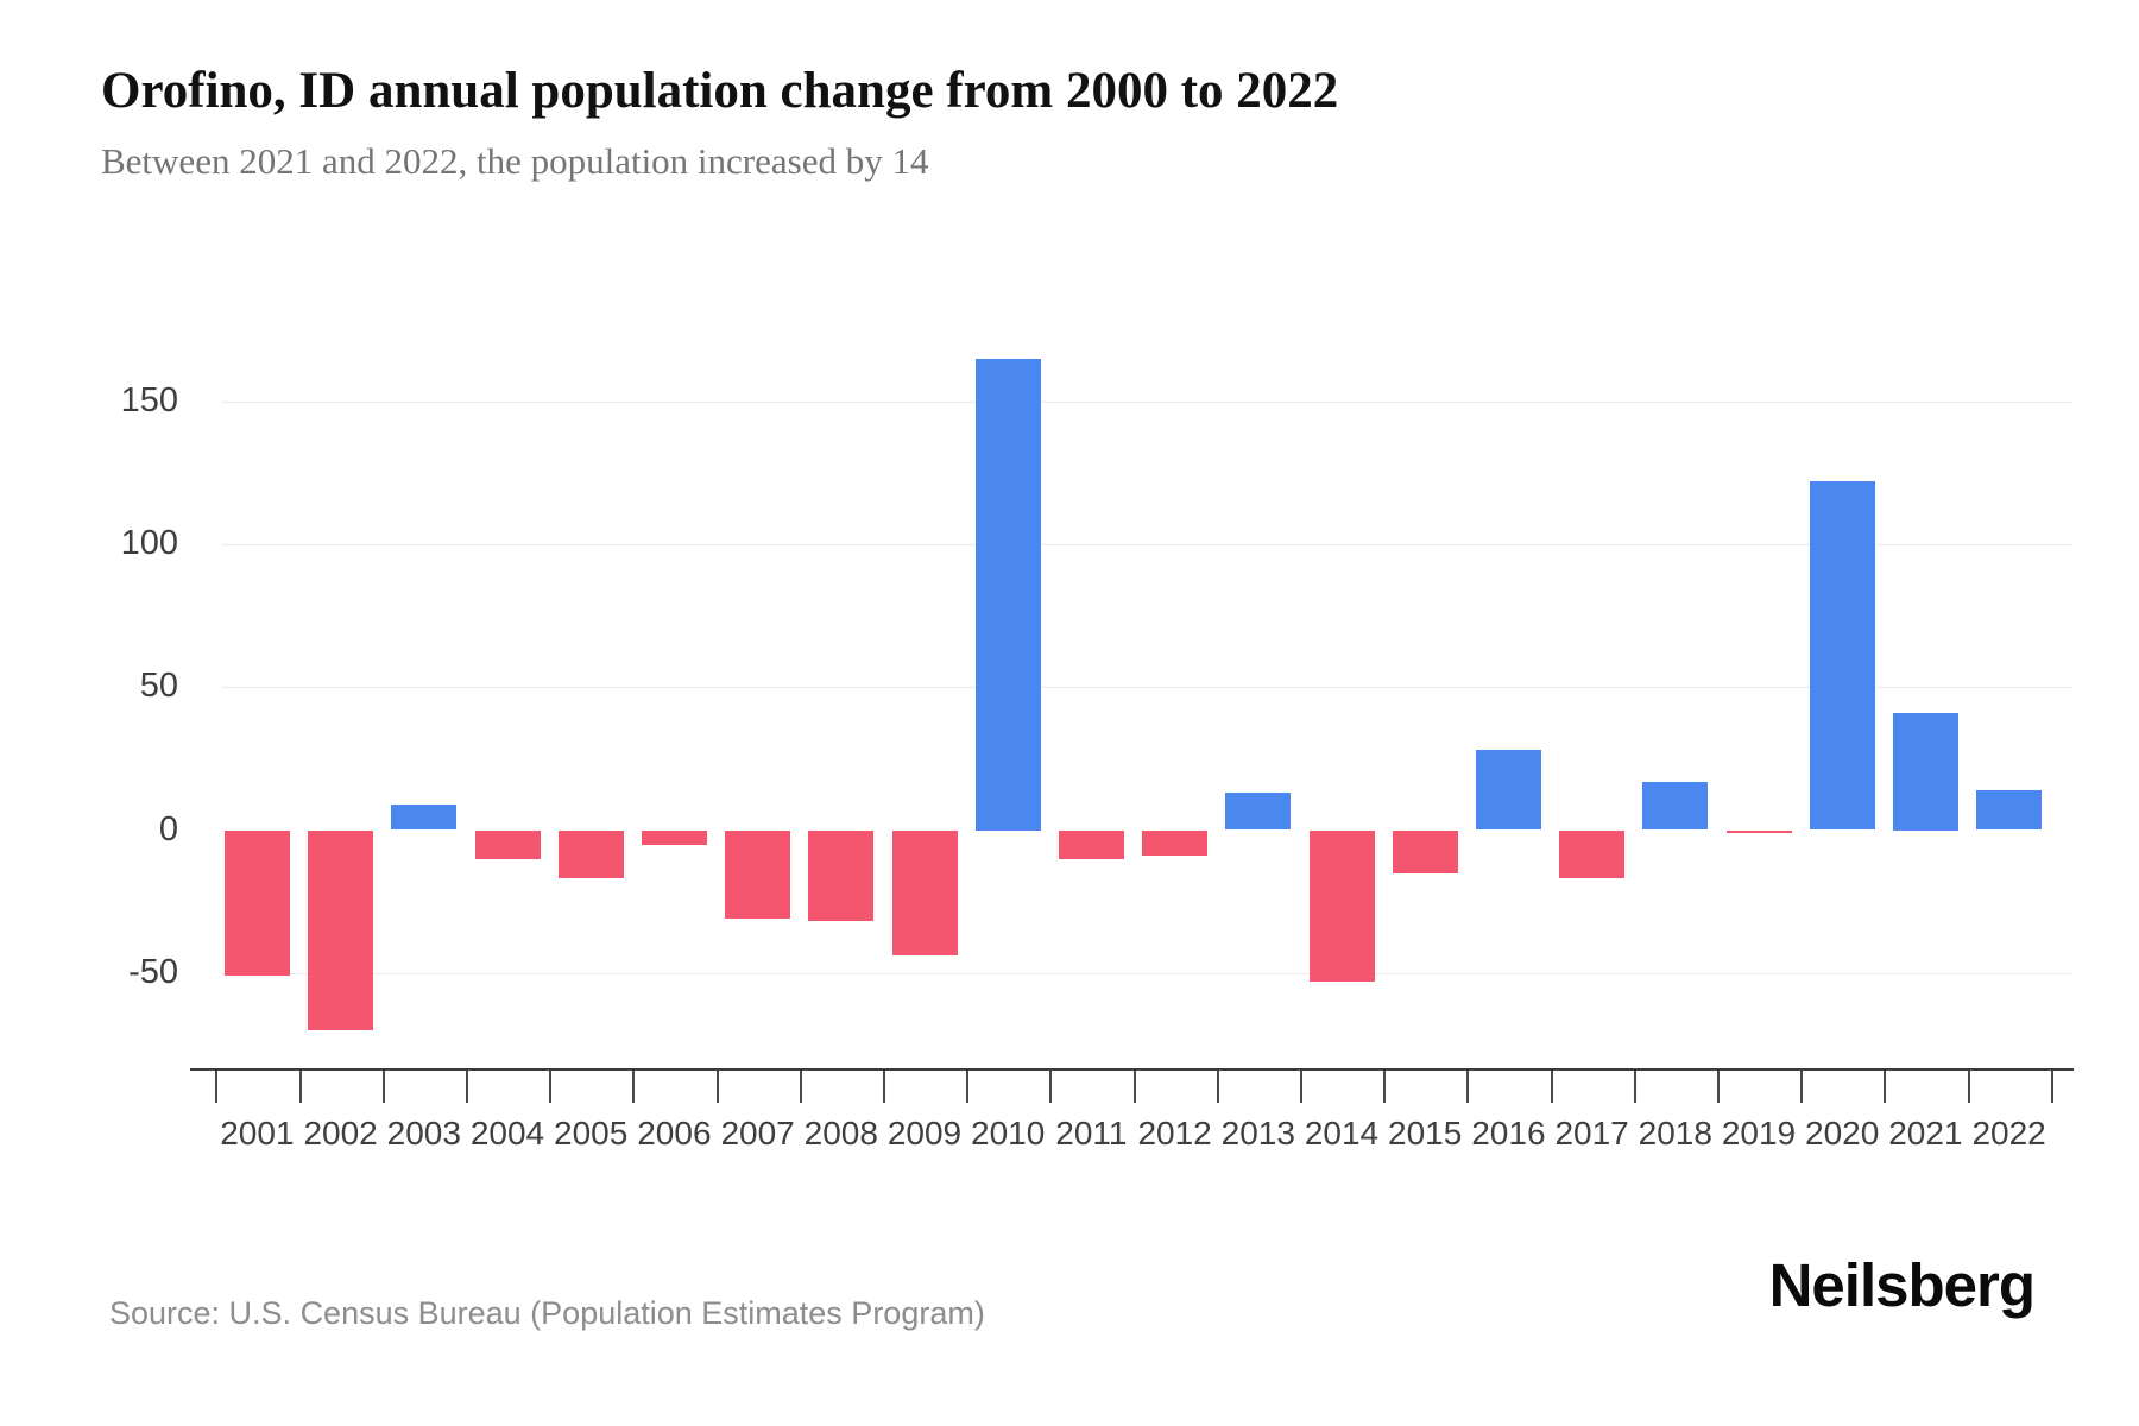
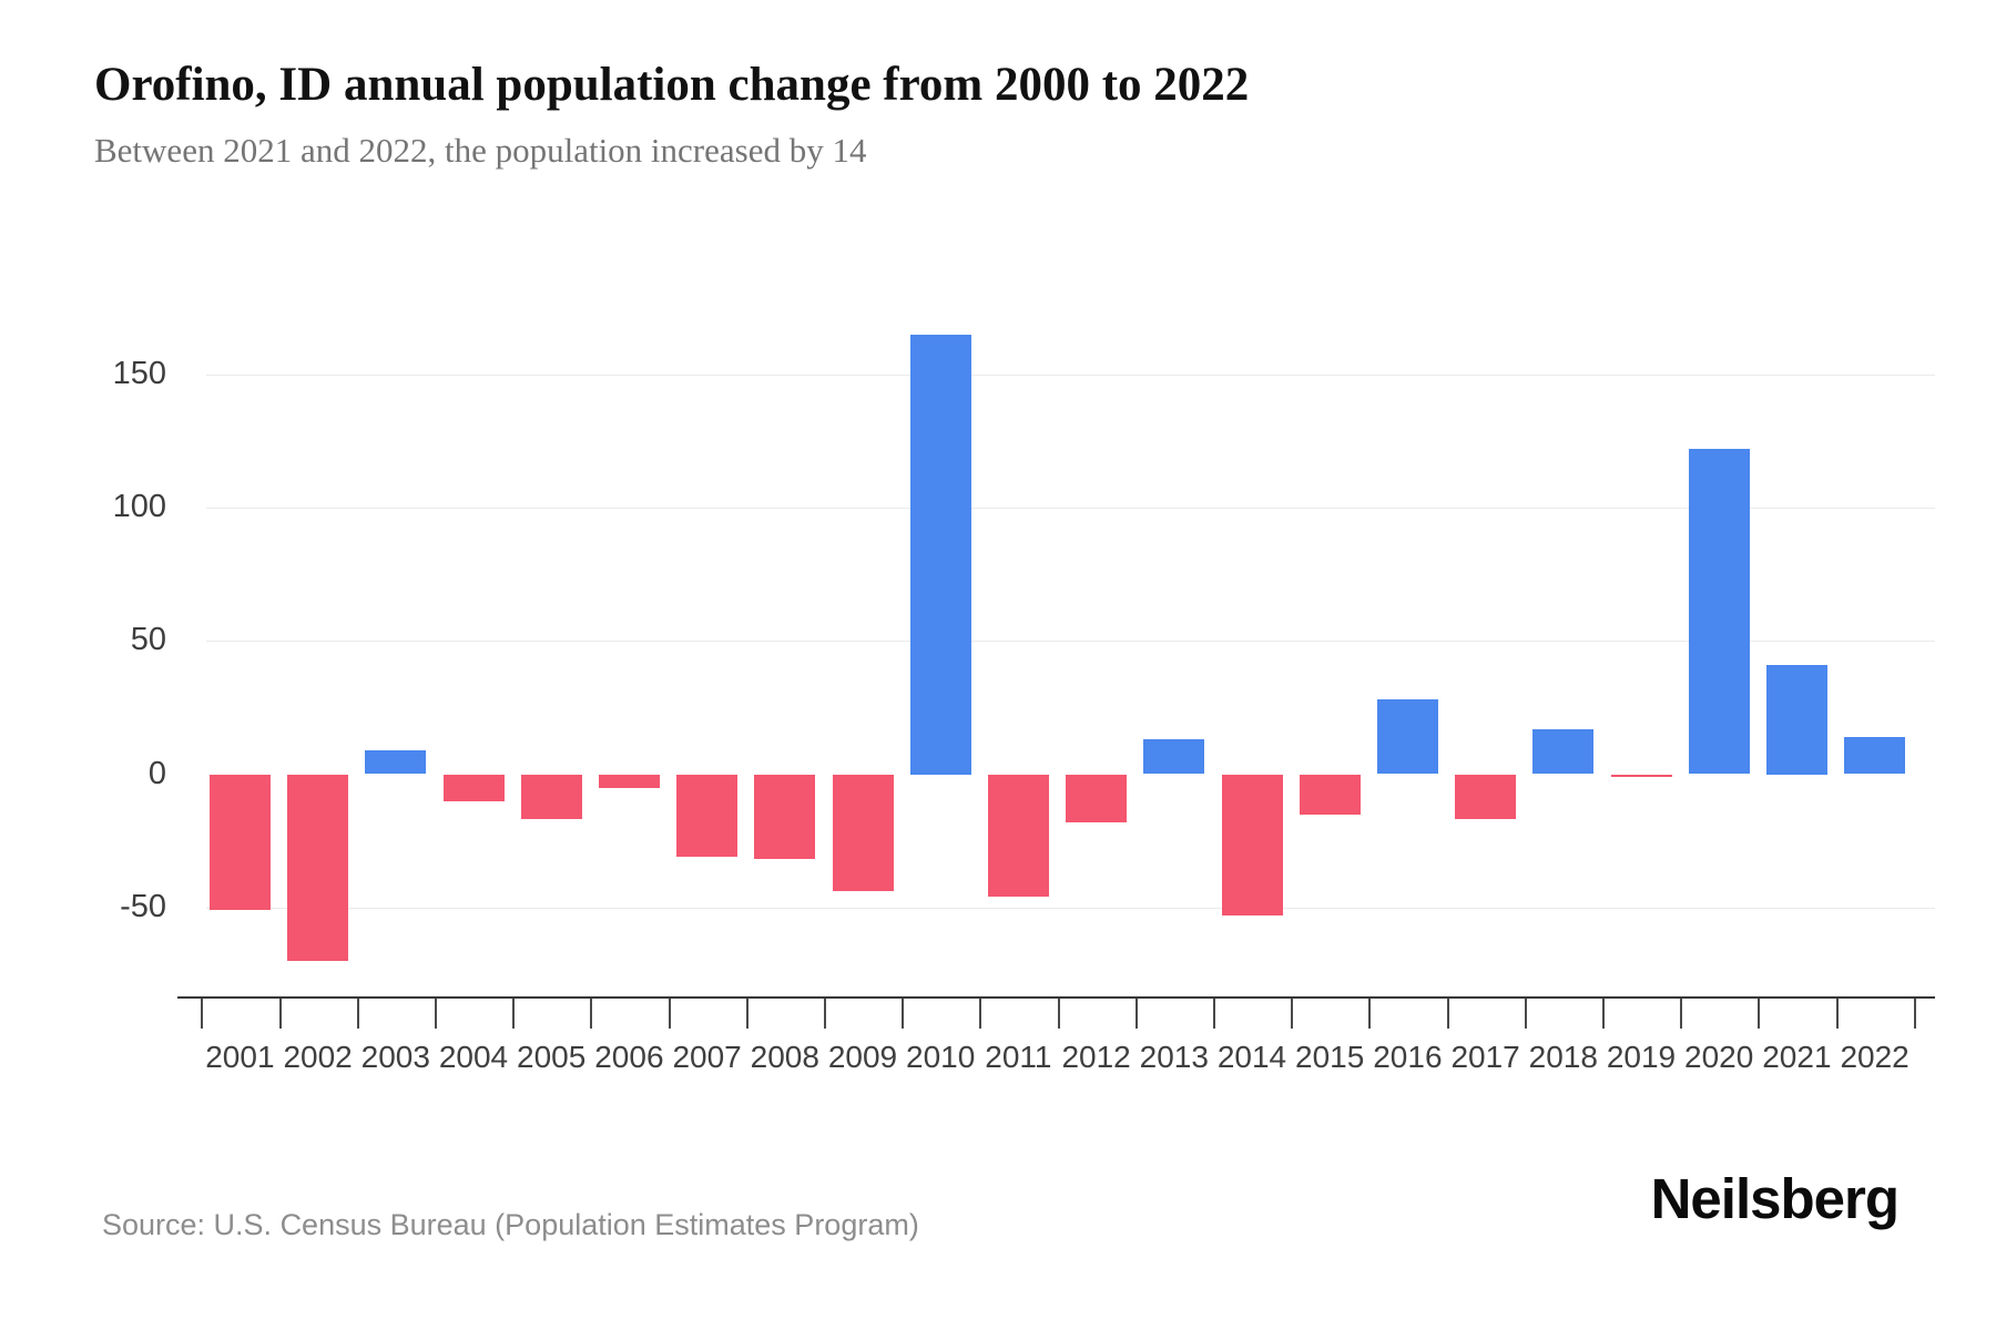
2011: -10 -> -46
2012: -9 -> -18
